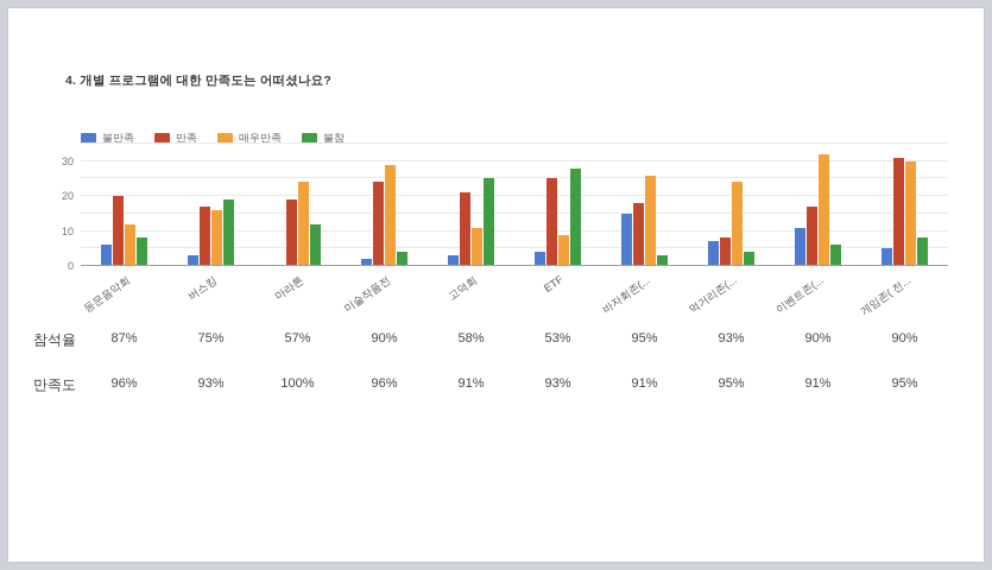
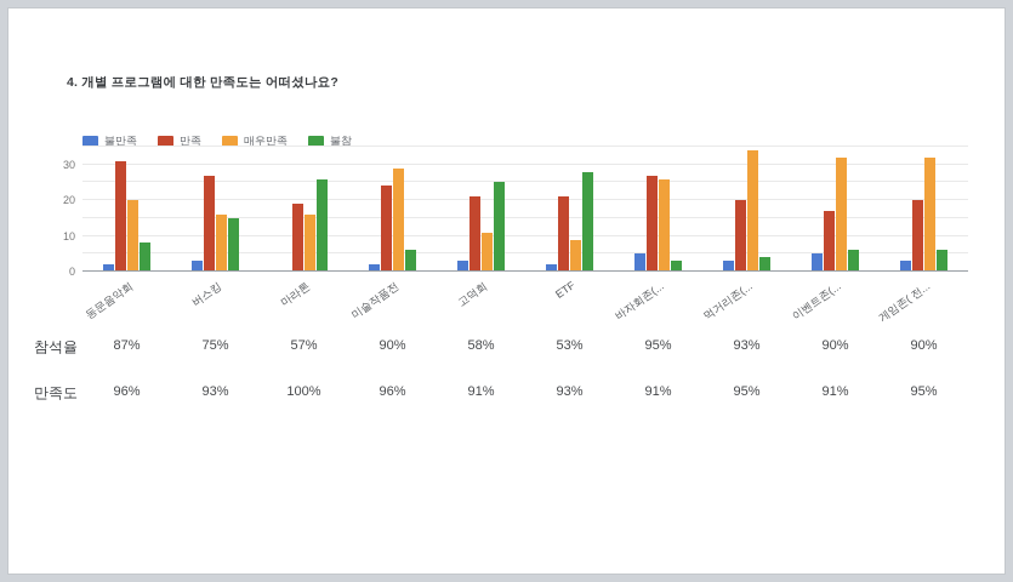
불만족/동문음악회: 6 -> 2
만족/동문음악회: 20 -> 31
매우만족/동문음악회: 12 -> 20
만족/버스킹: 17 -> 27
불참/버스킹: 19 -> 15
매우만족/마라톤: 24 -> 16
불참/마라톤: 12 -> 26
불참/미술작품전: 4 -> 6
불만족/ETF: 4 -> 2
만족/ETF: 25 -> 21
불만족/바자회존(...: 15 -> 5
만족/바자회존(...: 18 -> 27
불만족/먹거리존(...: 7 -> 3
만족/먹거리존(...: 8 -> 20
매우만족/먹거리존(...: 24 -> 34
불만족/이벤트존(...: 11 -> 5
불만족/게임존( 전...: 5 -> 3
만족/게임존( 전...: 31 -> 20
매우만족/게임존( 전...: 30 -> 32
불참/게임존( 전...: 8 -> 6
